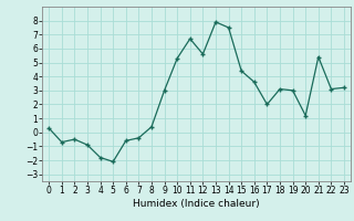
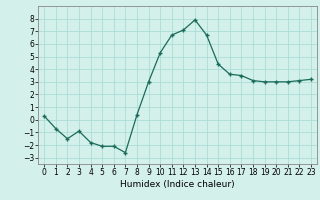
2: -0.5 -> -1.5
6: -0.6 -> -2.1
7: -0.4 -> -2.6
12: 5.6 -> 7.1
14: 7.5 -> 6.7
17: 2.0 -> 3.5
20: 1.2 -> 3.0
21: 5.4 -> 3.0
